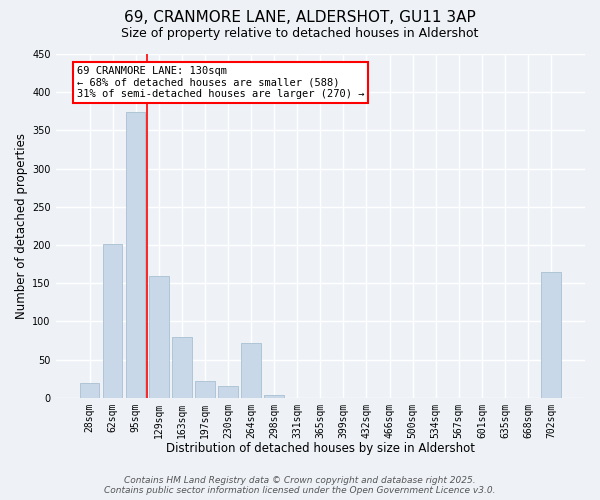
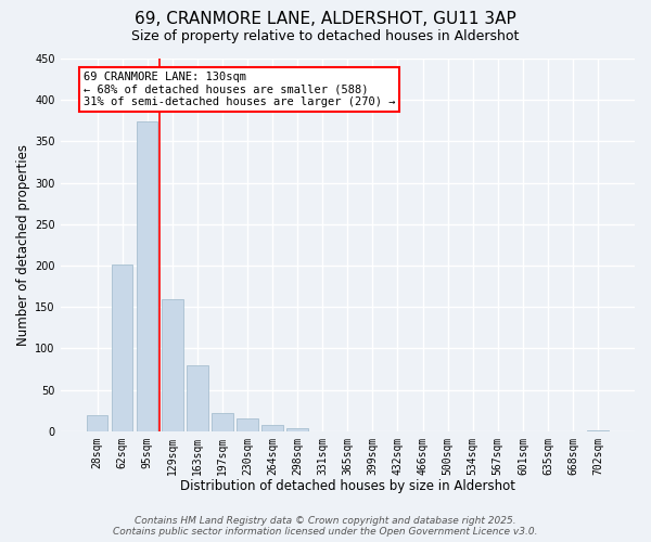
264sqm: 72 -> 8
702sqm: 164 -> 1
